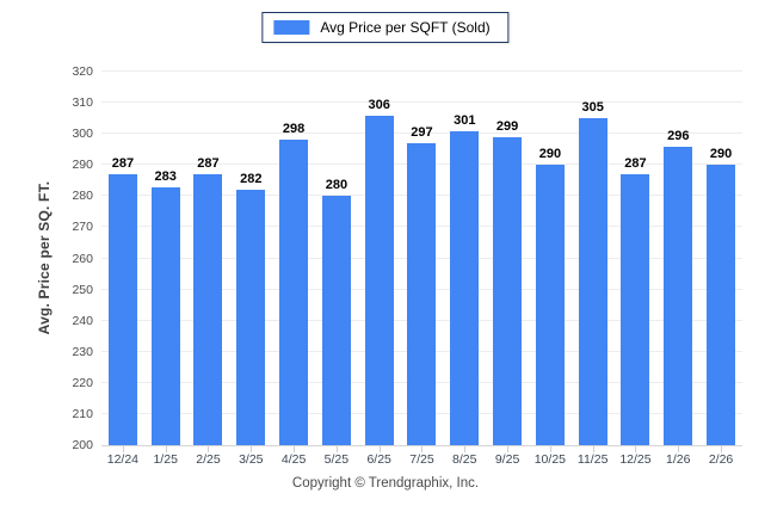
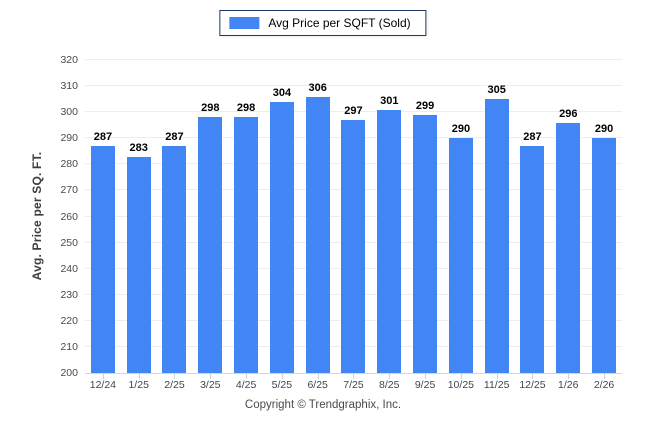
3/25: 282 -> 298
5/25: 280 -> 304
